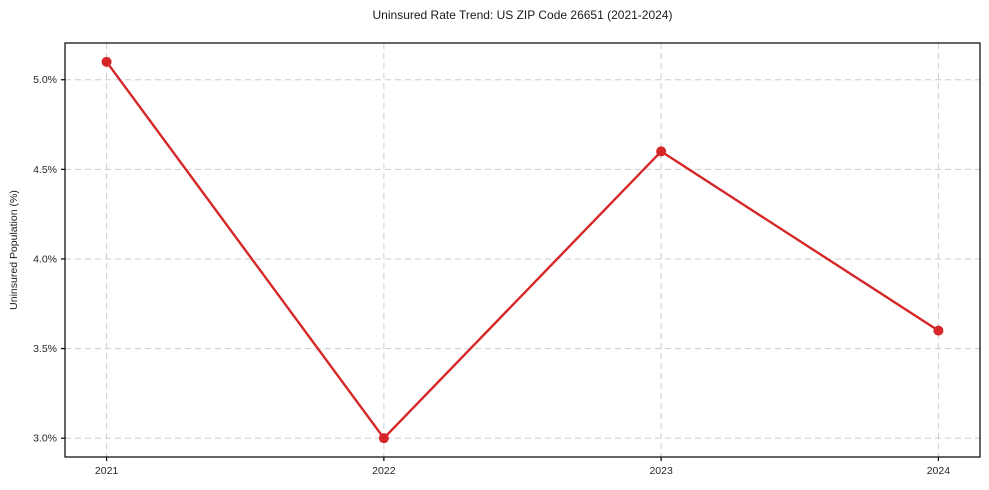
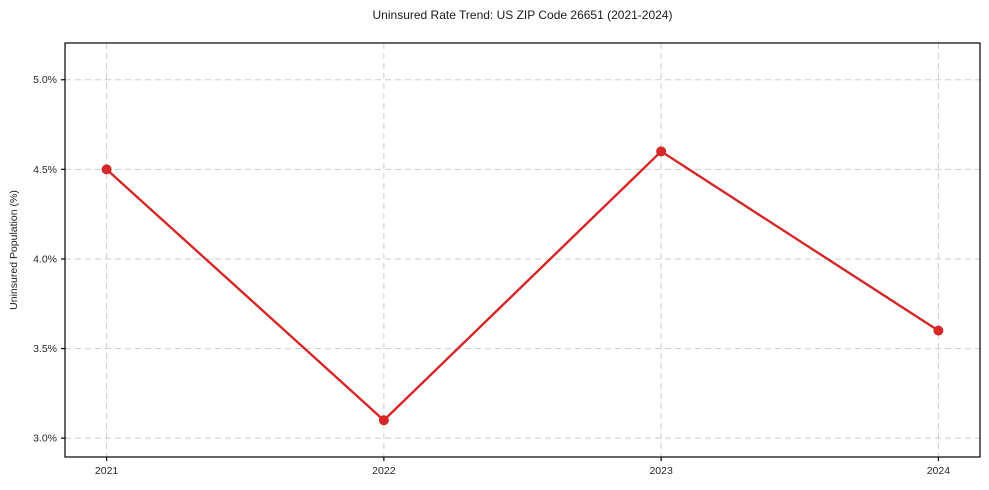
2021: 5.1% -> 4.5%
2022: 3.0% -> 3.1%
